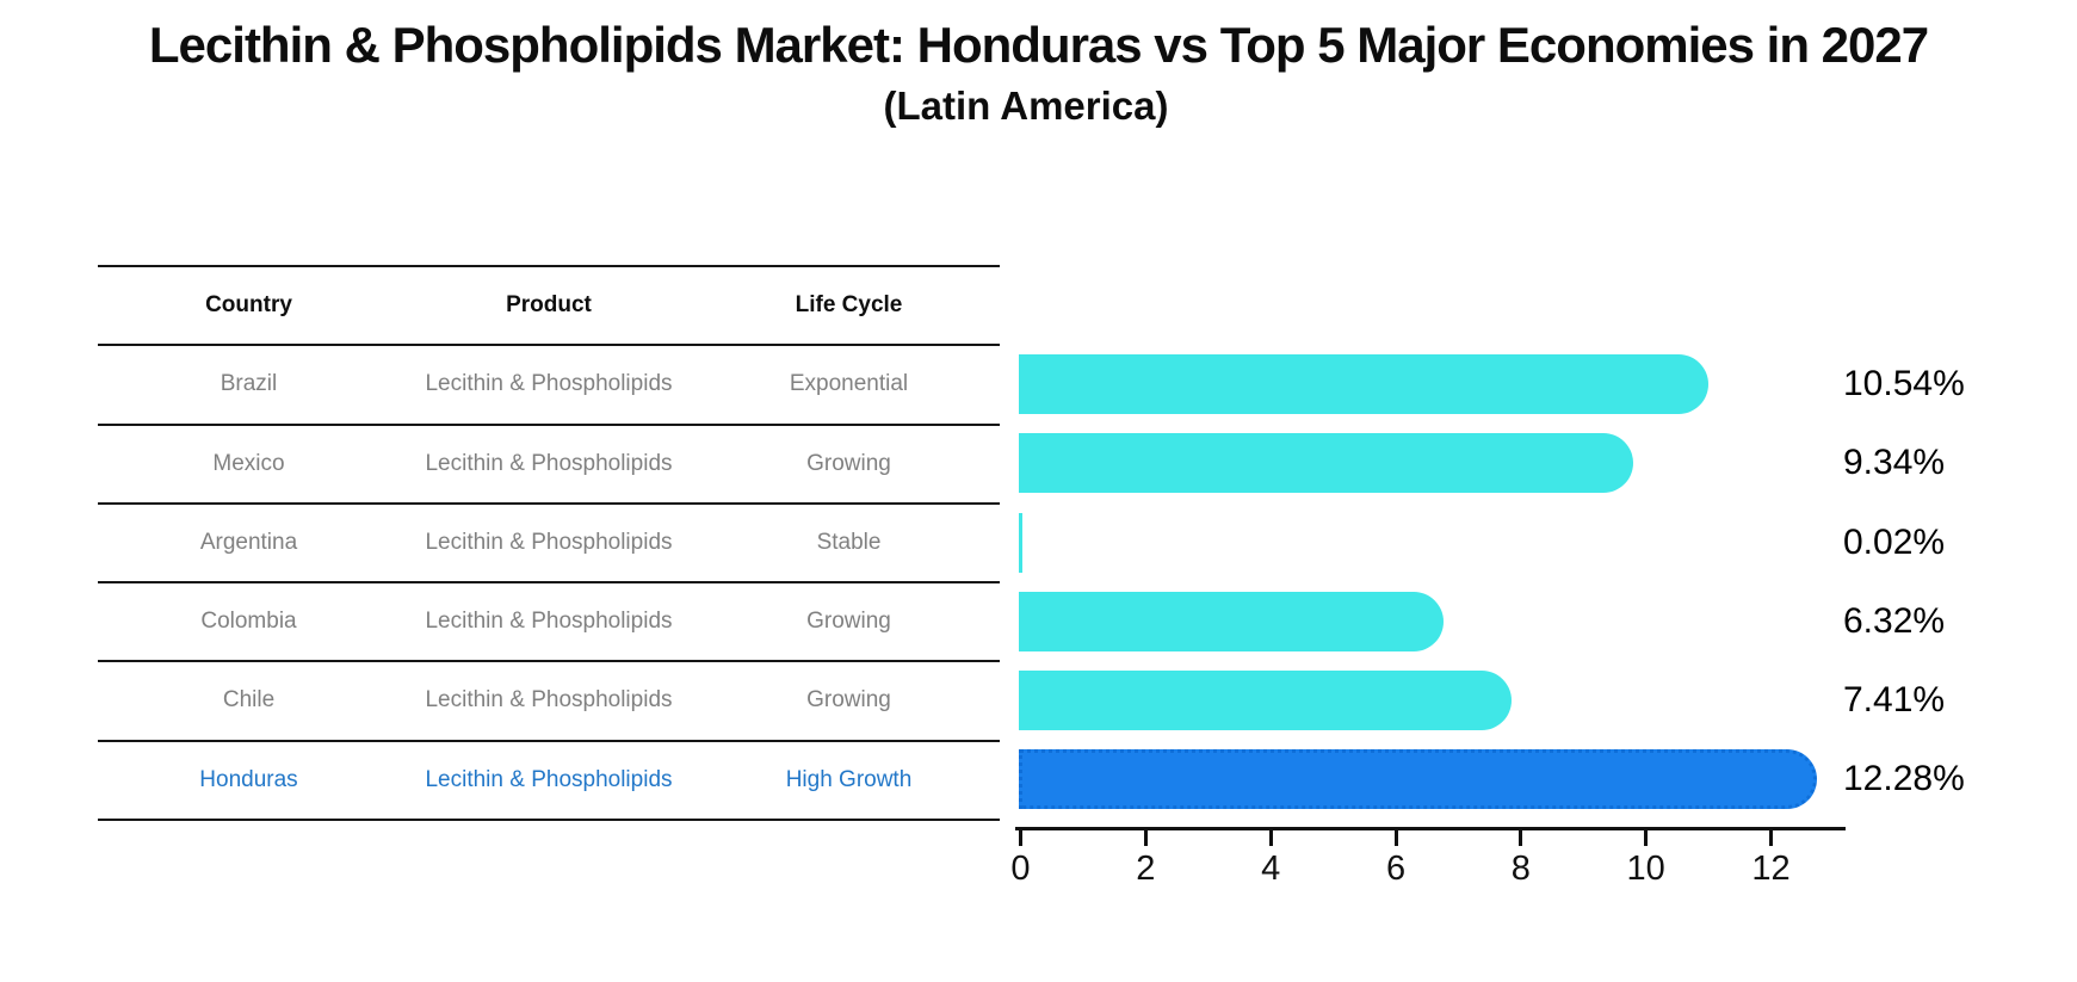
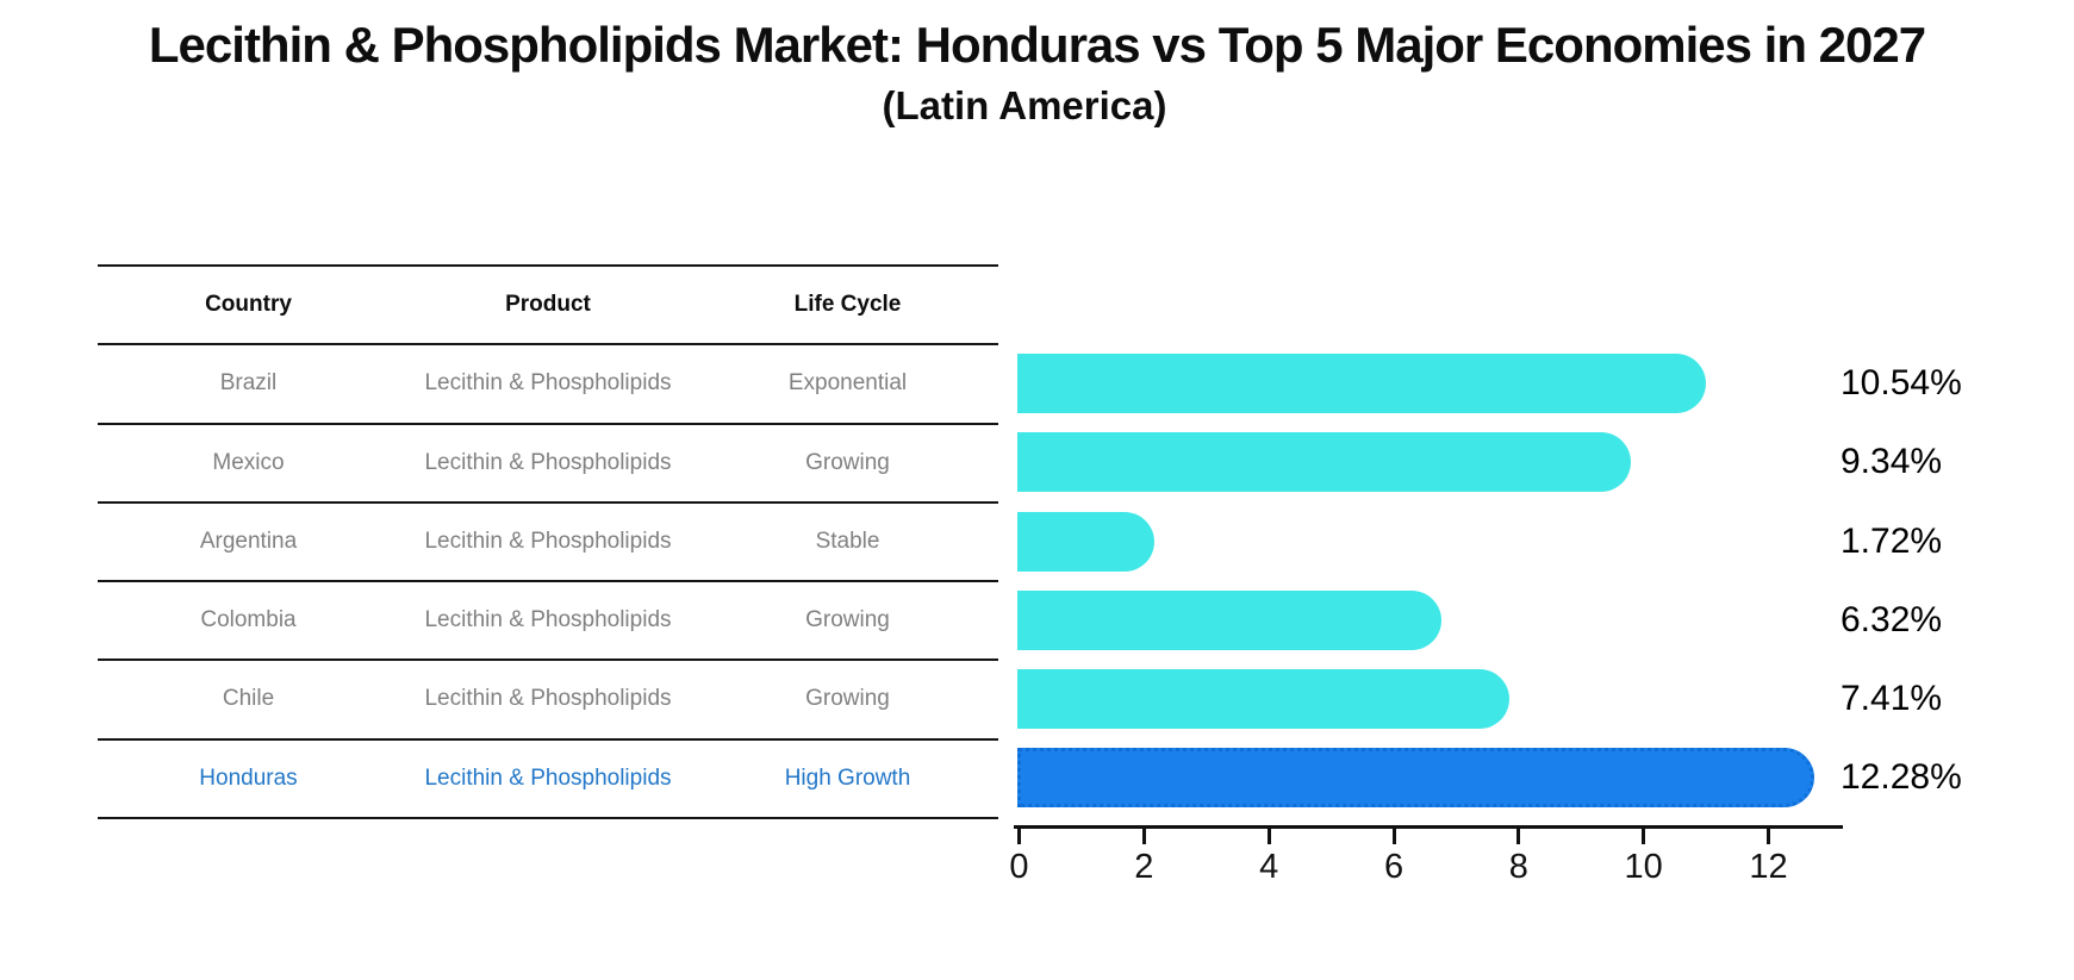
Argentina: 0.02% -> 1.72%
